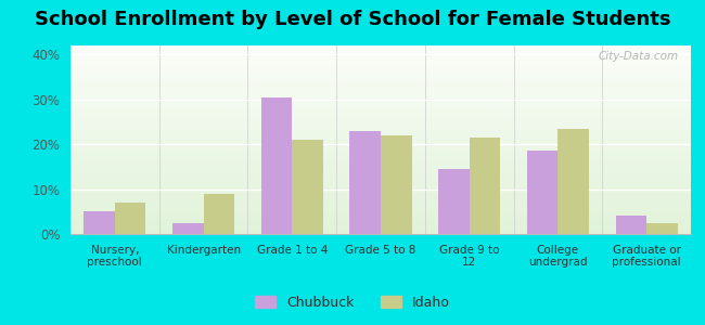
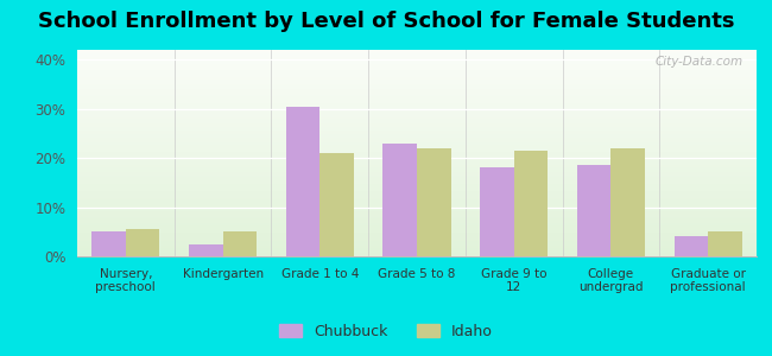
Idaho/Nursery, preschool: 7.0% -> 5.5%
Idaho/Kindergarten: 9.0% -> 5.0%
Chubbuck/Grade 9 to 12: 14.5% -> 18.0%
Idaho/College undergrad: 23.5% -> 22.0%
Idaho/Graduate or professional: 2.5% -> 5.0%
